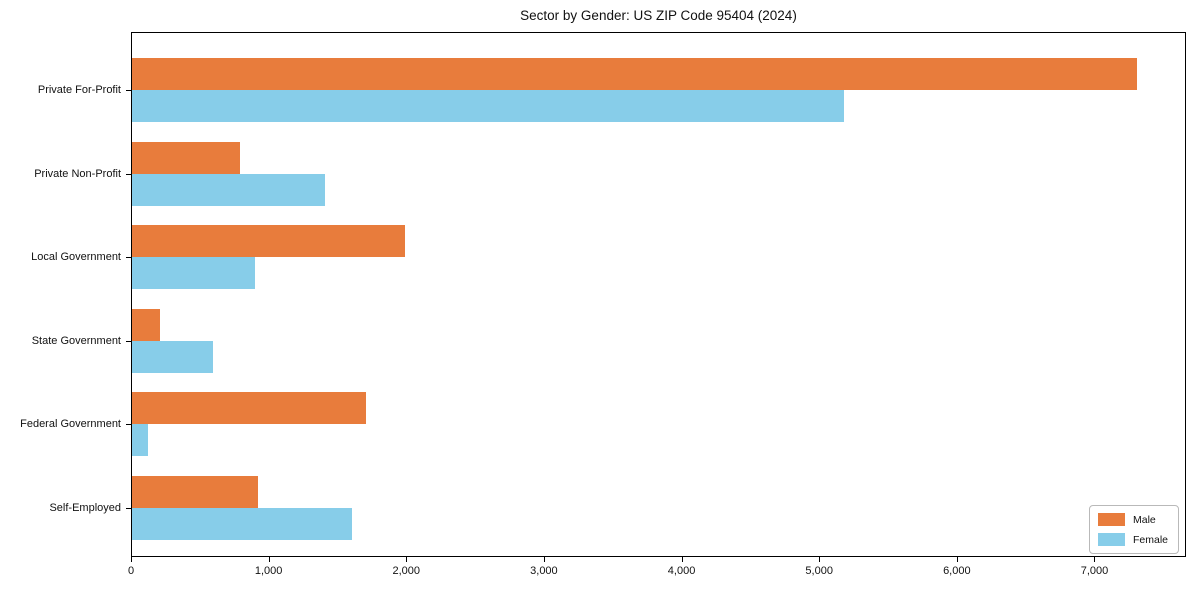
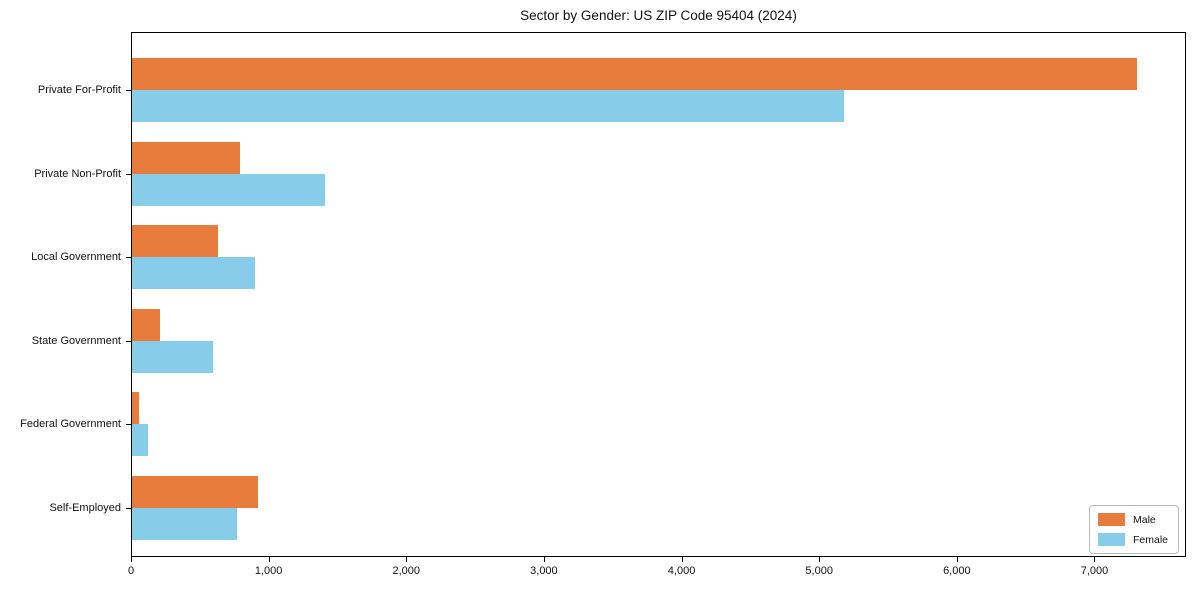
Male/Local Government: 1980 -> 620
Male/Federal Government: 1700 -> 50
Female/Self-Employed: 1600 -> 760
